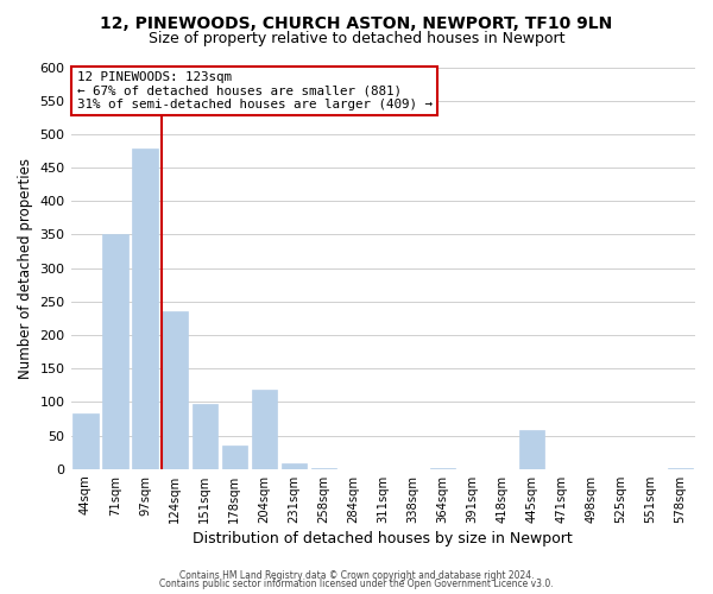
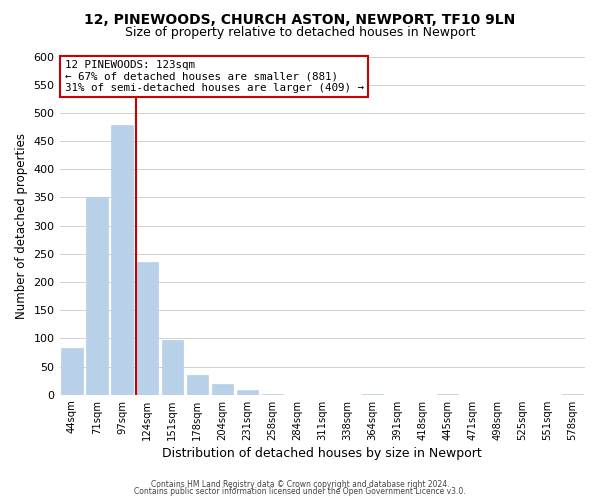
204sqm: 118 -> 19
445sqm: 58 -> 1
